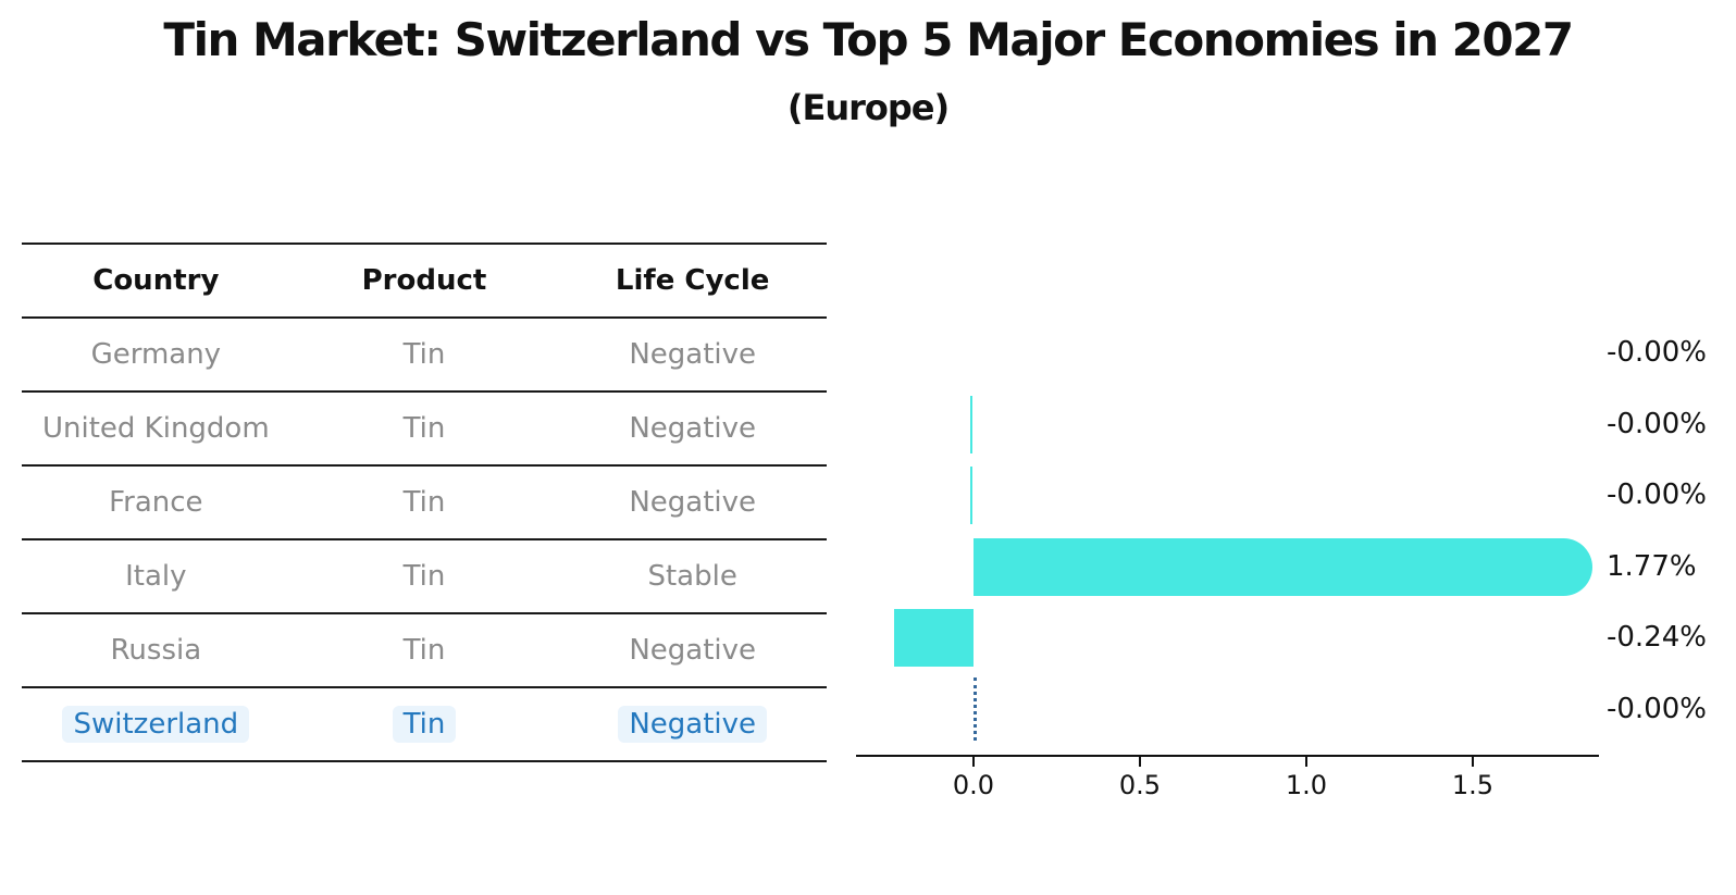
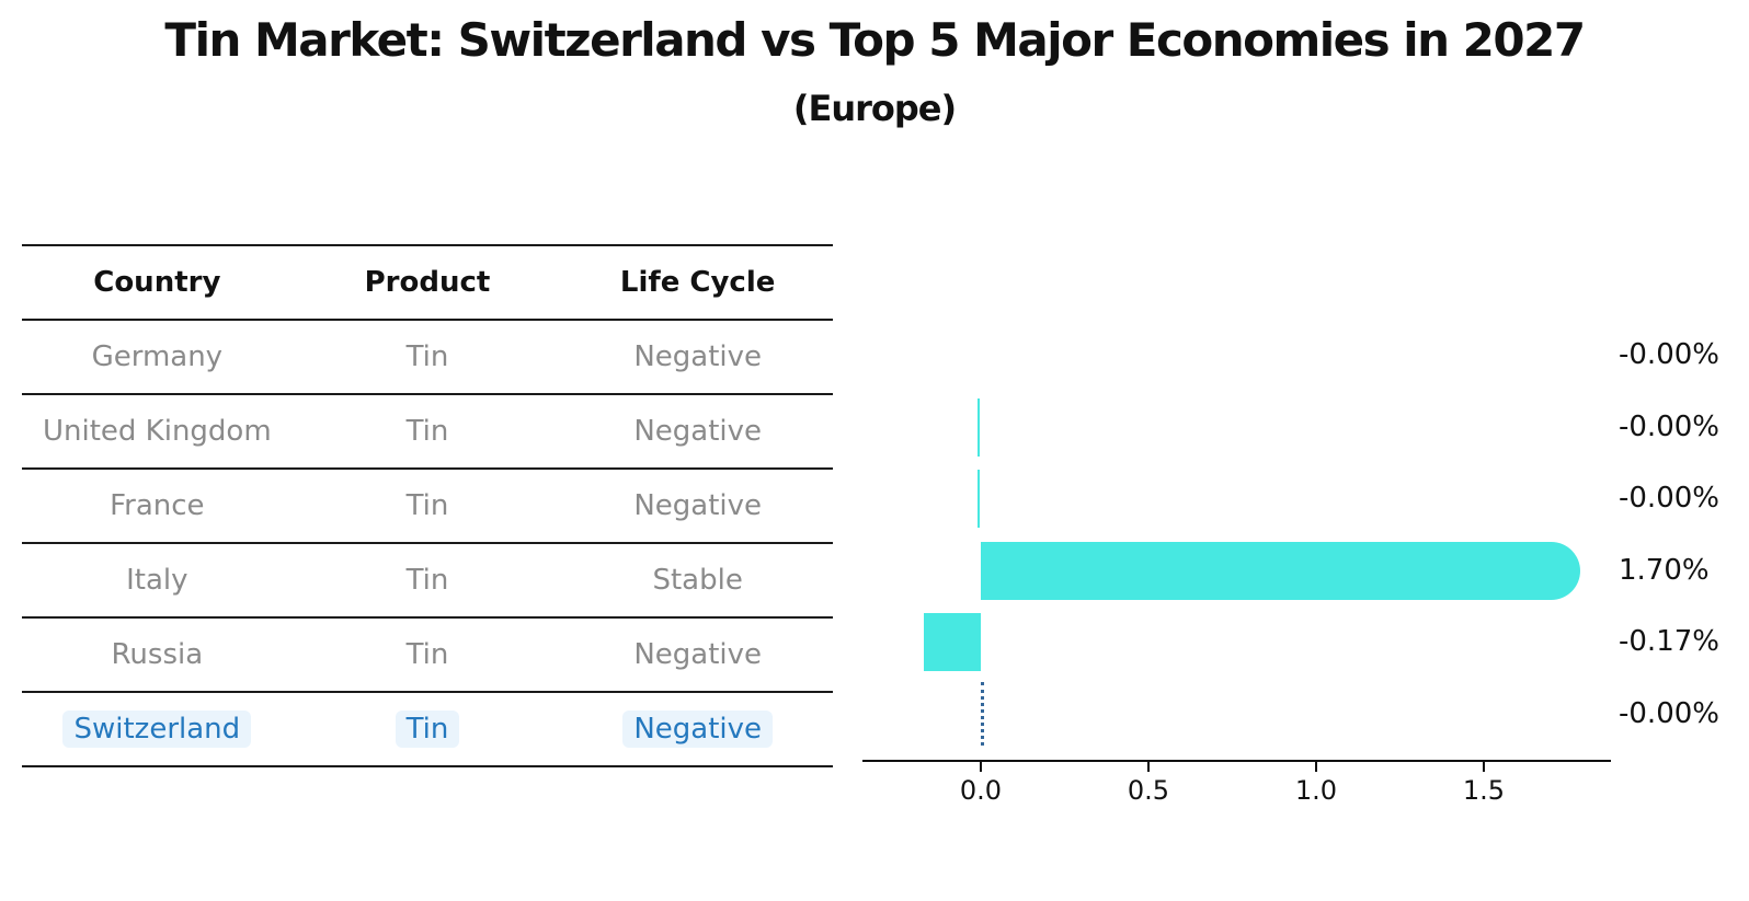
Italy: 1.77% -> 1.70%
Russia: -0.24% -> -0.17%
